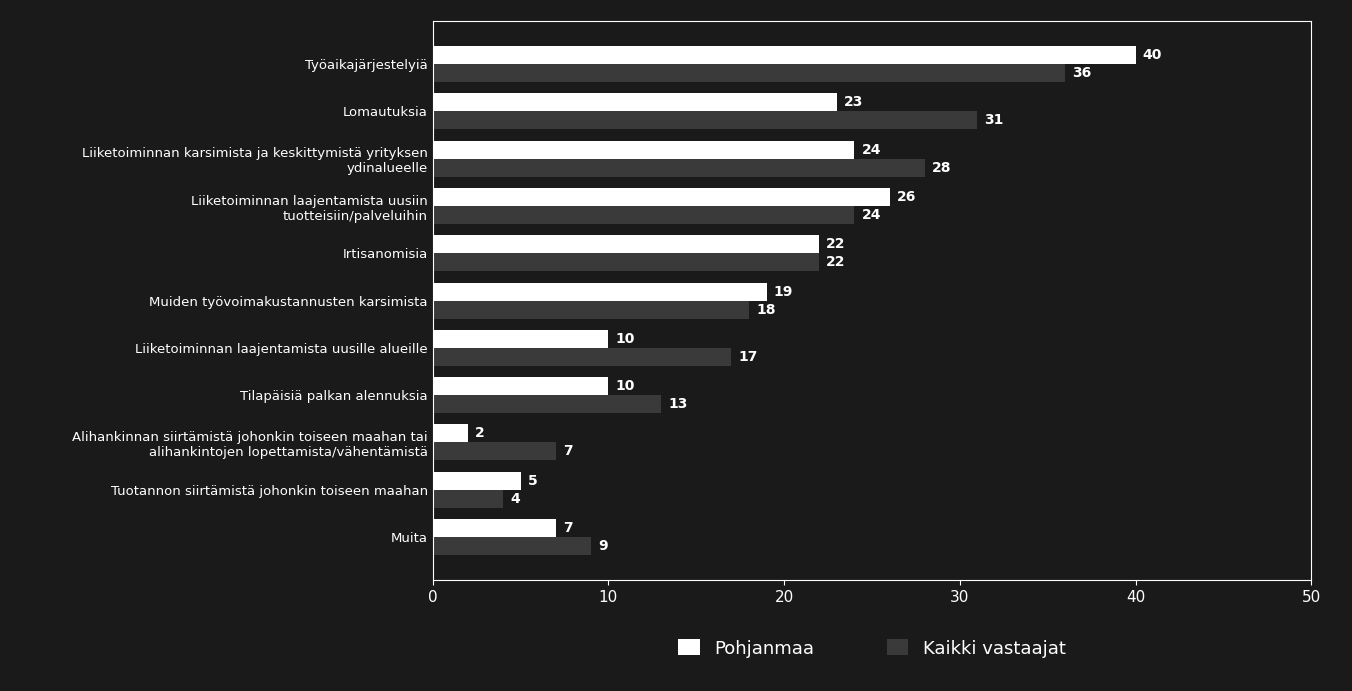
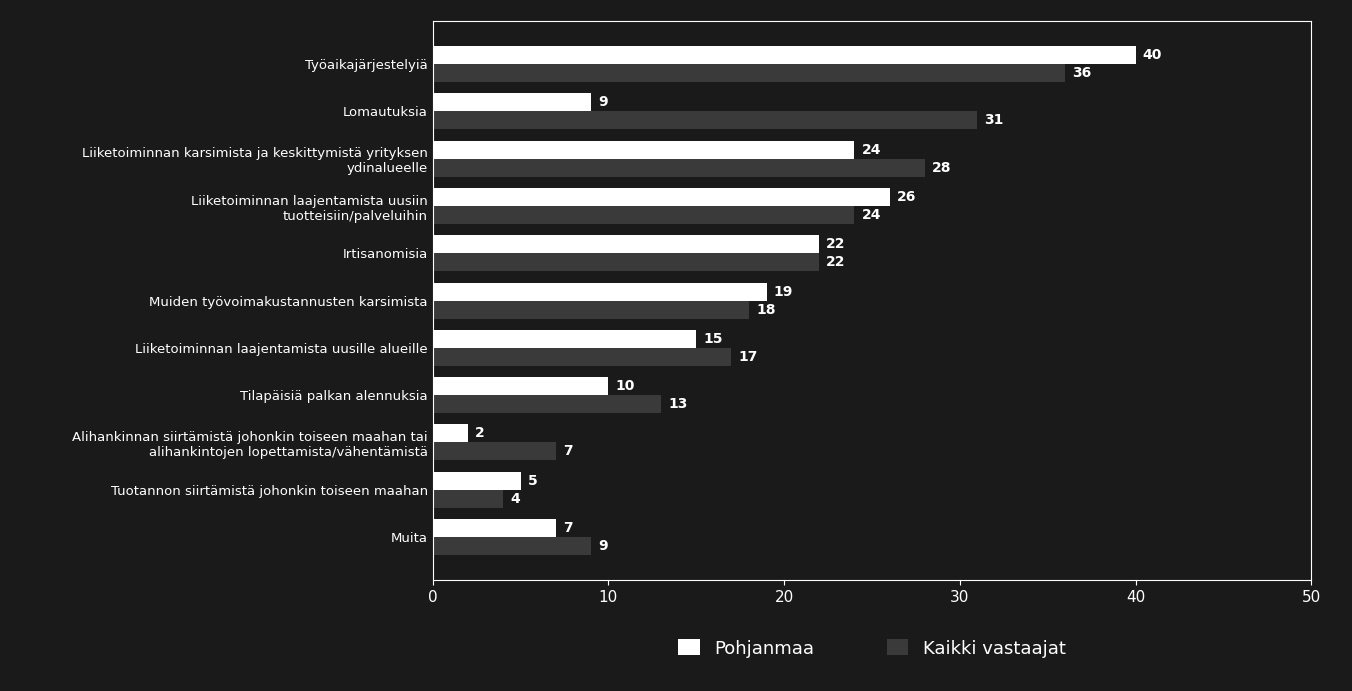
Pohjanmaa/Lomautuksia: 23 -> 9
Pohjanmaa/Liiketoiminnan laajentamista uusille alueille: 10 -> 15
